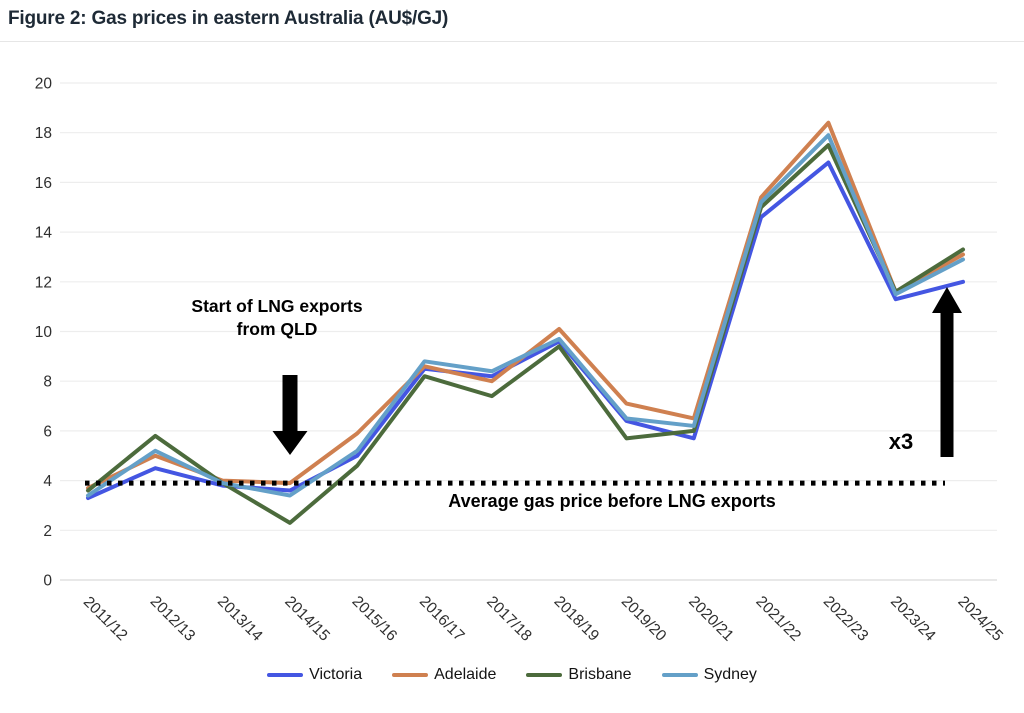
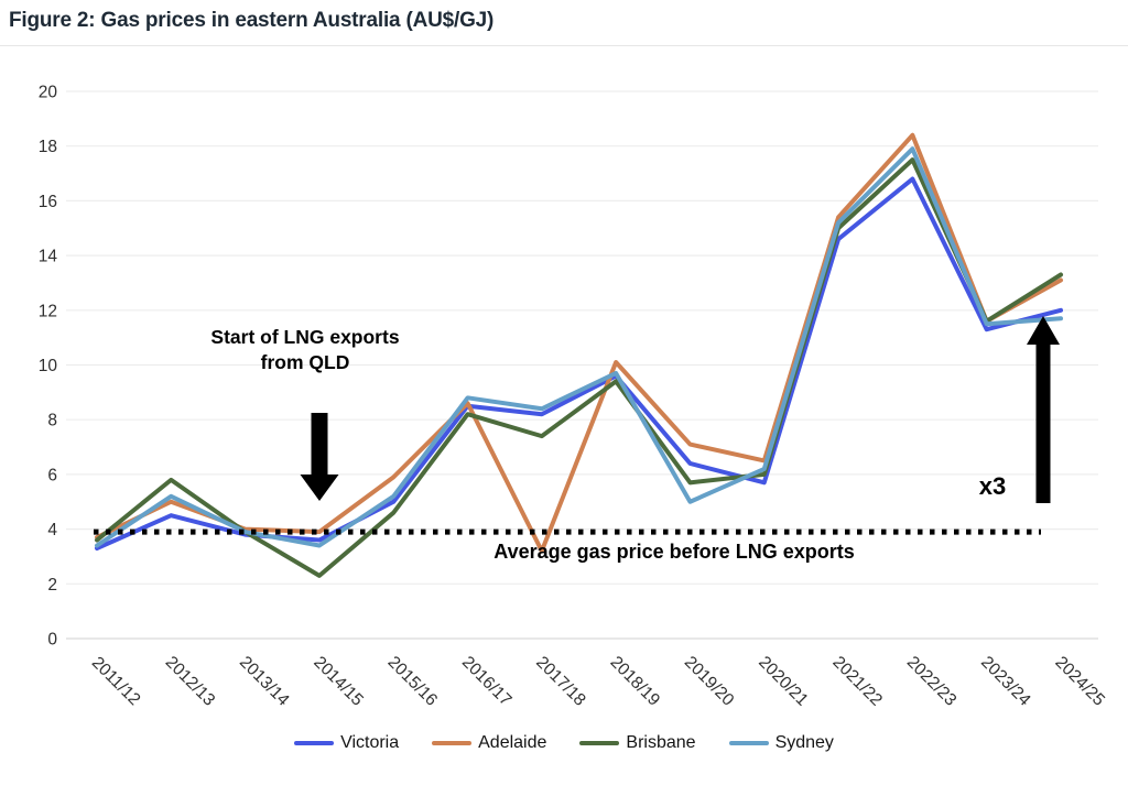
Adelaide/2017/18: 8.0 -> 3.2
Sydney/2019/20: 6.5 -> 5.0
Sydney/2024/25: 12.9 -> 11.7
